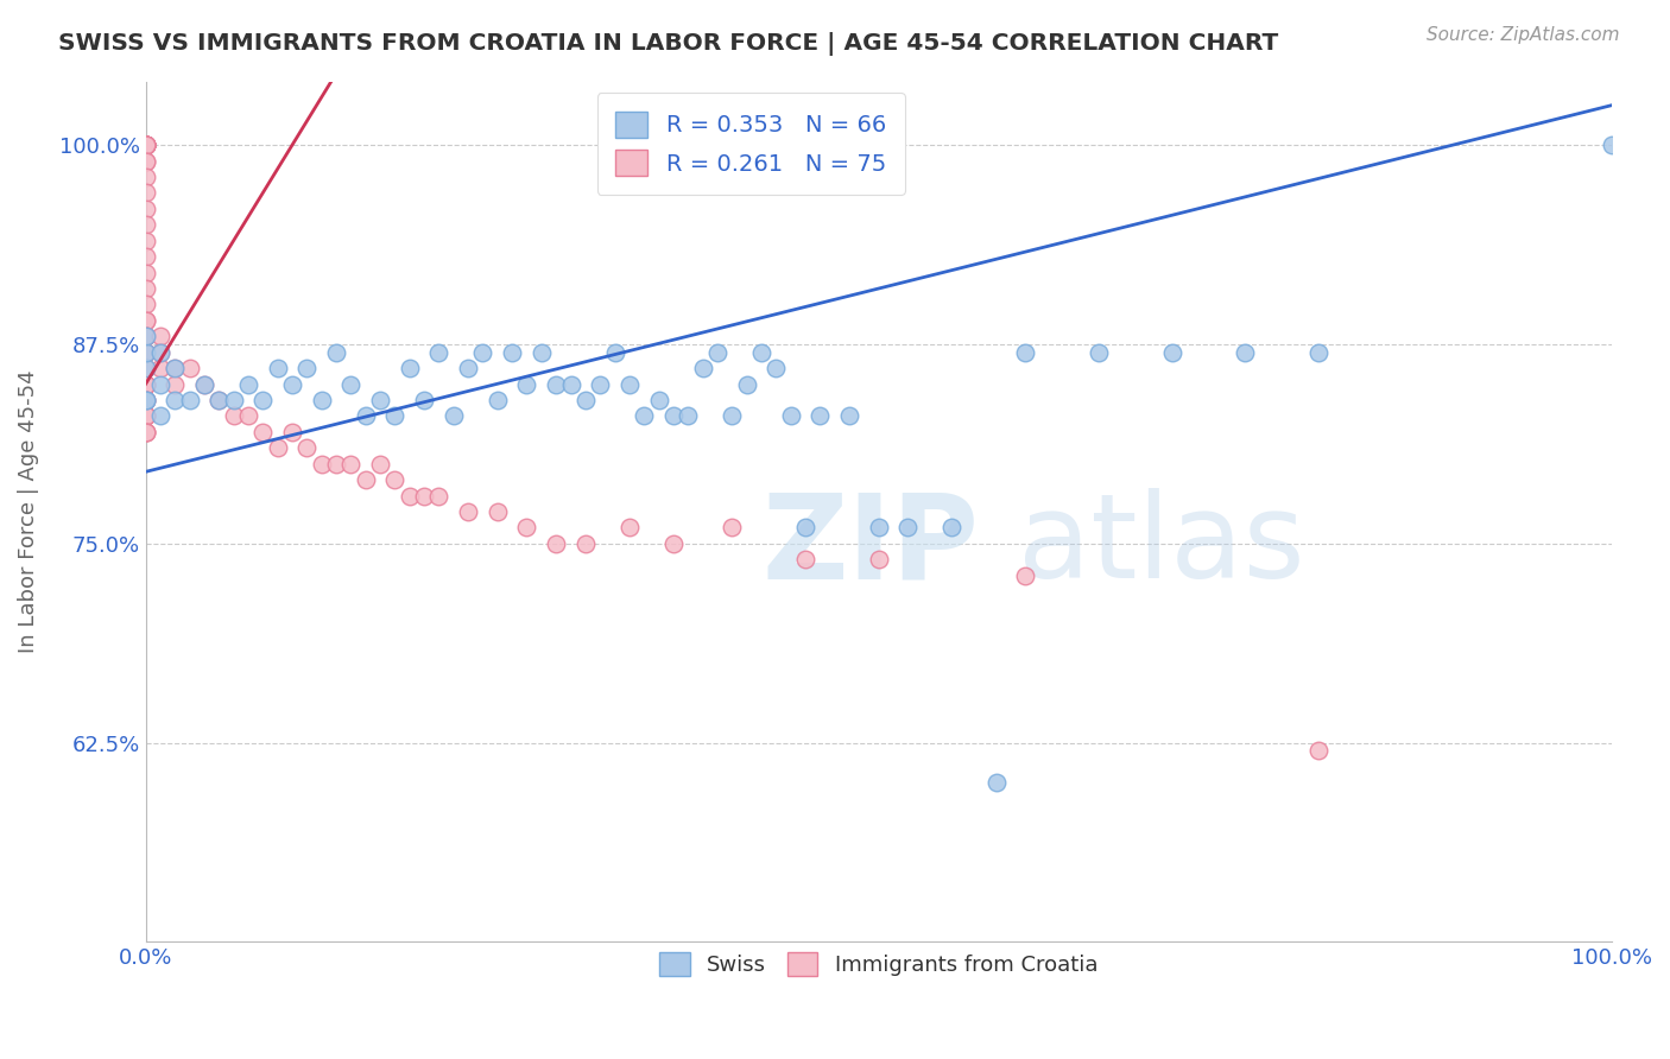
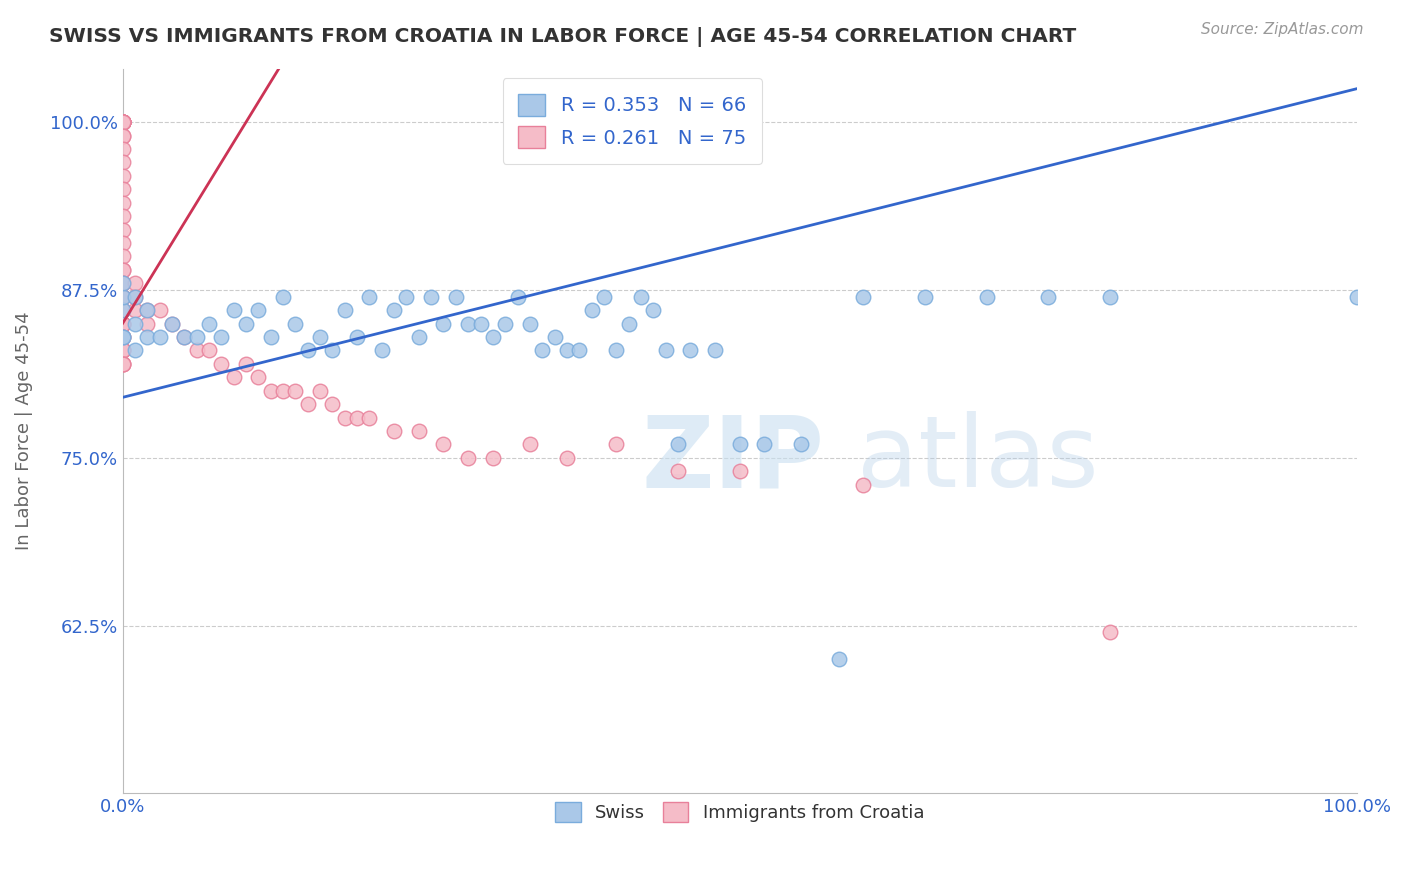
Swiss/100.0%: 100% -> 87%
